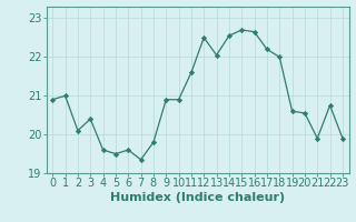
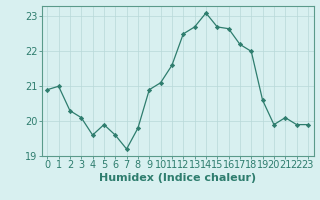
2: 20.10 -> 20.30
3: 20.40 -> 20.10
5: 19.50 -> 19.90
7: 19.35 -> 19.20
10: 20.90 -> 21.10
13: 22.05 -> 22.70
14: 22.55 -> 23.10
20: 20.55 -> 19.90
21: 19.90 -> 20.10
22: 20.75 -> 19.90
